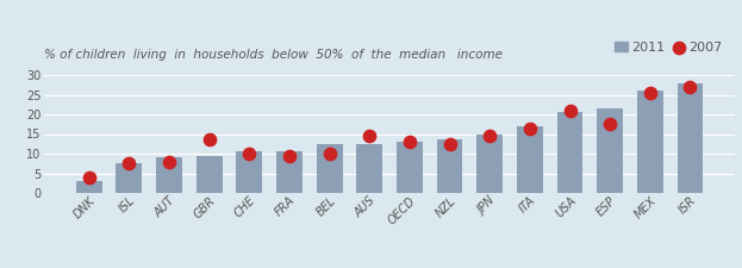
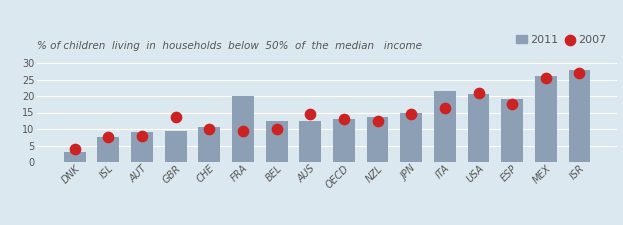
2011/FRA: 10.5 -> 20.0
2011/ITA: 17.0 -> 21.5
2011/ESP: 21.5 -> 19.0
